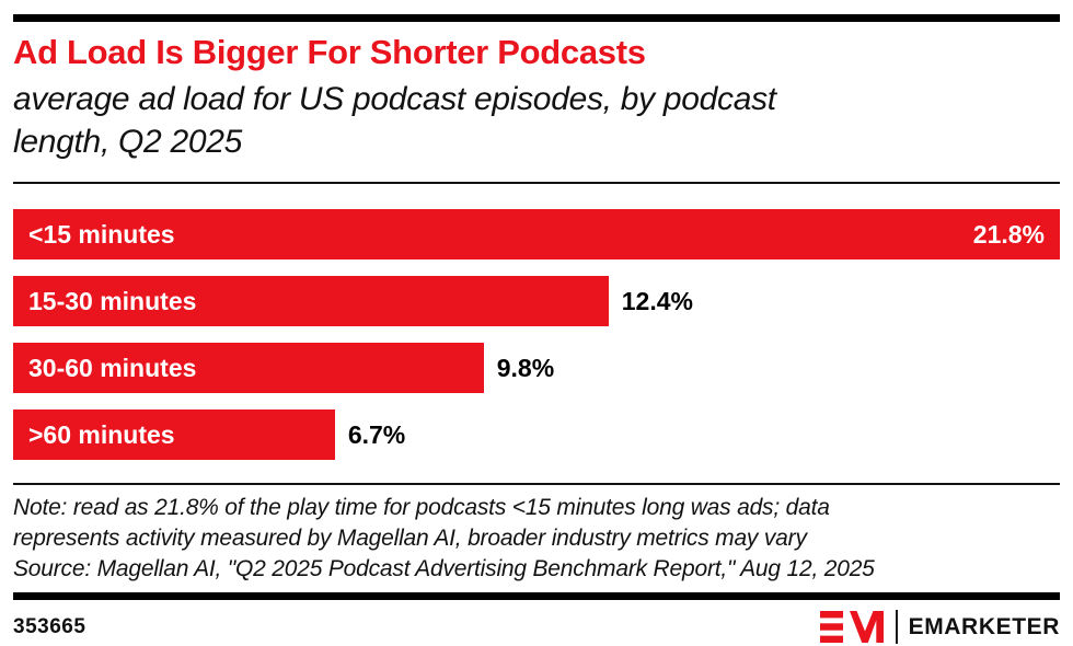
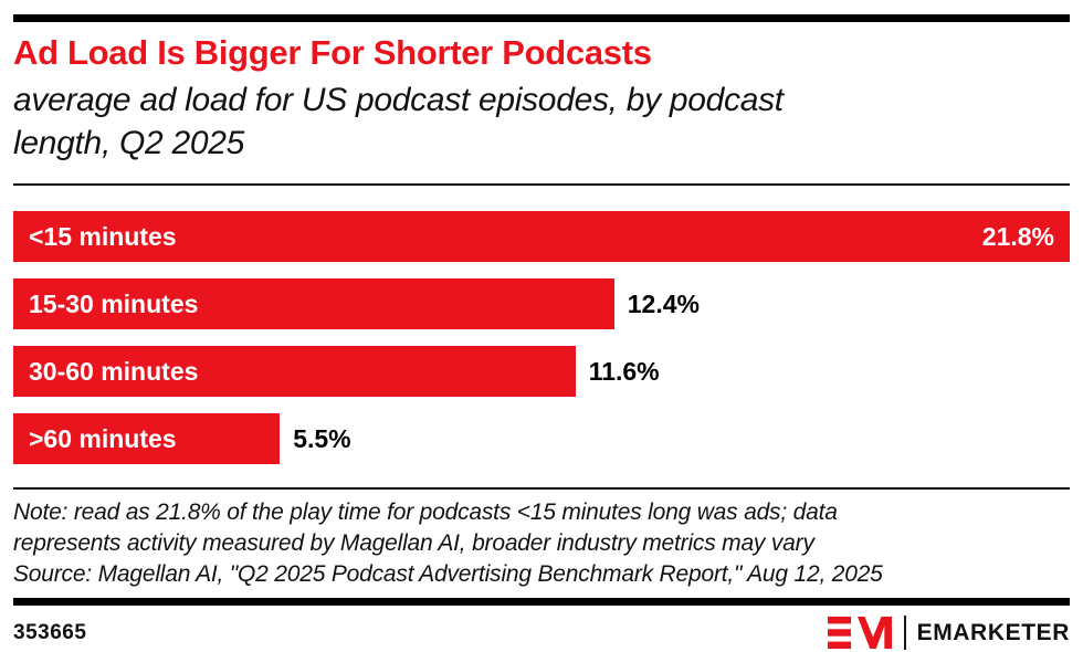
30-60 minutes: 9.8% -> 11.6%
>60 minutes: 6.7% -> 5.5%
